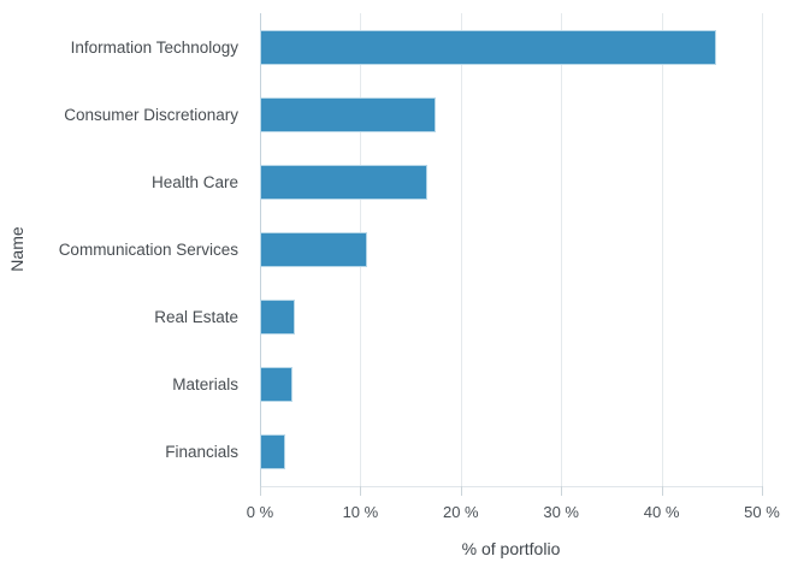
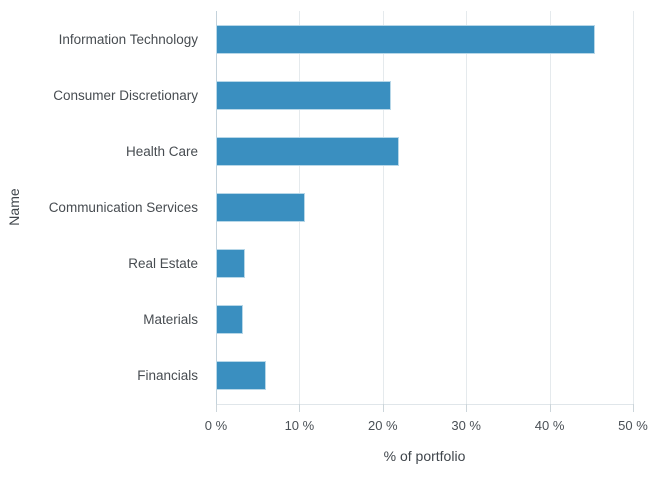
Consumer Discretionary: 18% -> 21%
Health Care: 17% -> 22%
Financials: 2% -> 6%
